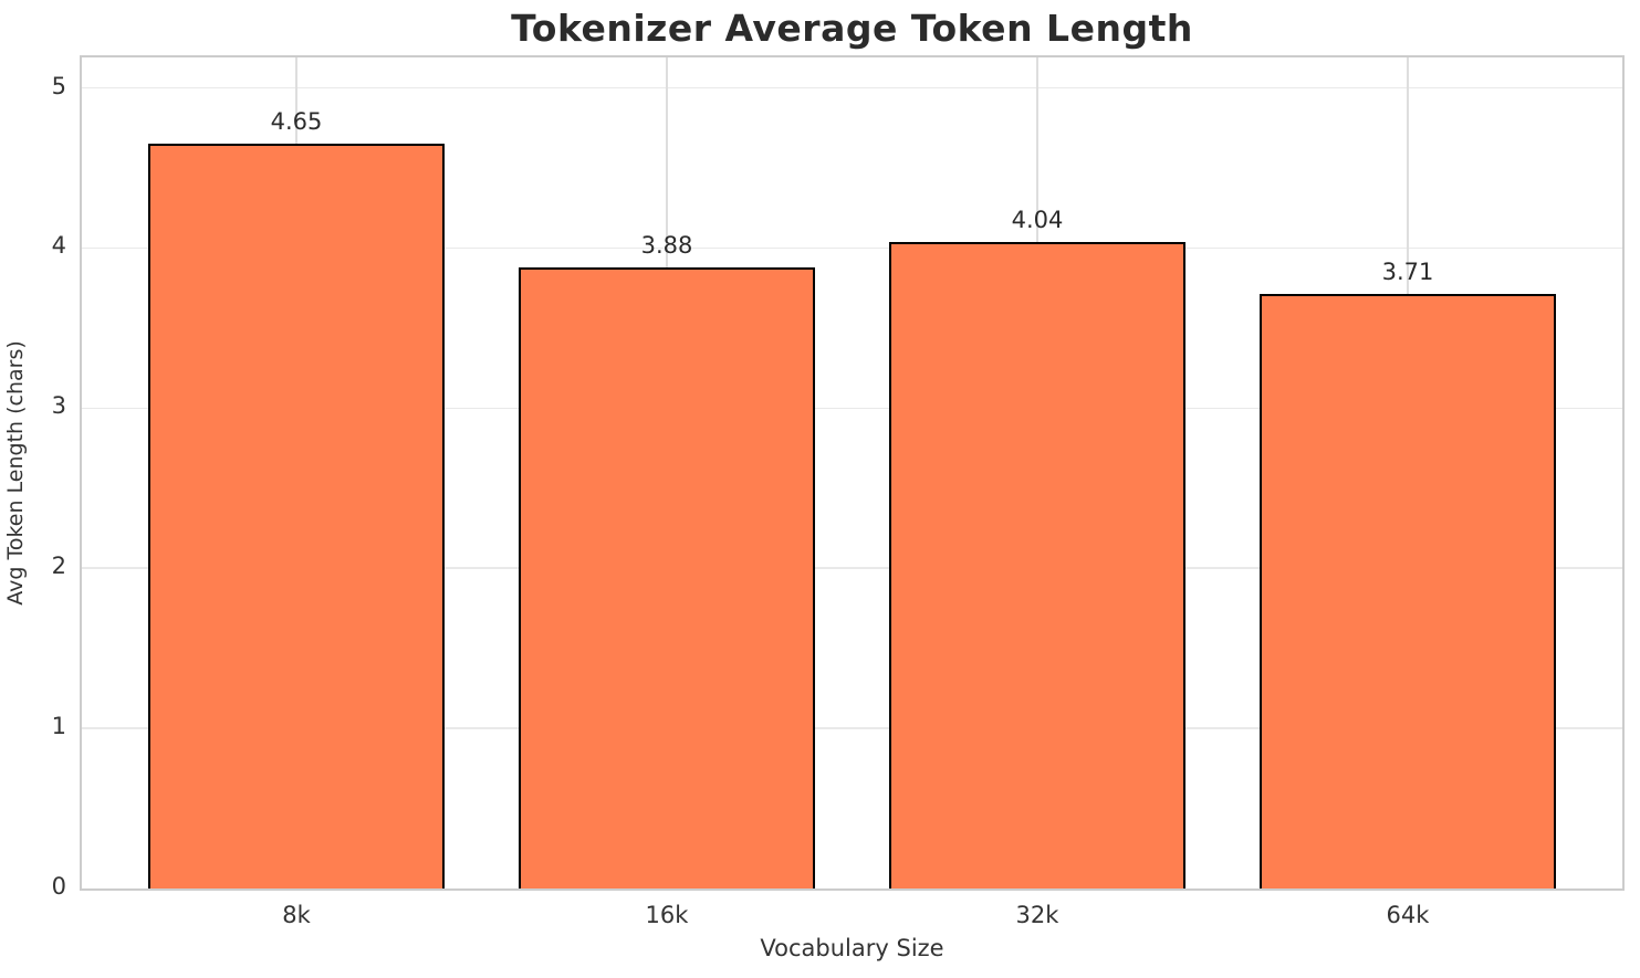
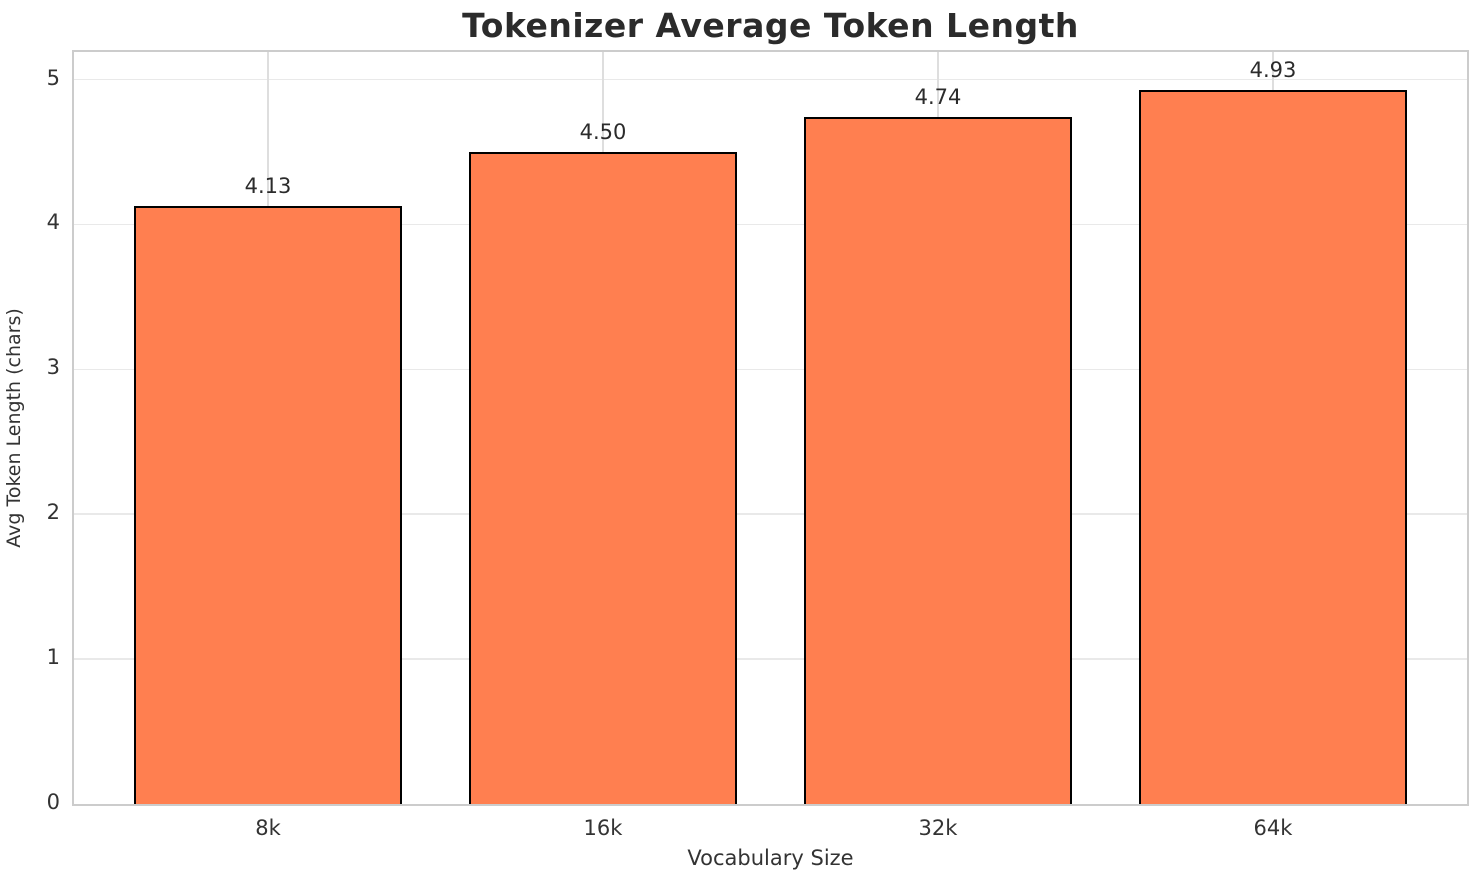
8k: 4.65 -> 4.13
16k: 3.88 -> 4.50
32k: 4.04 -> 4.74
64k: 3.71 -> 4.93
